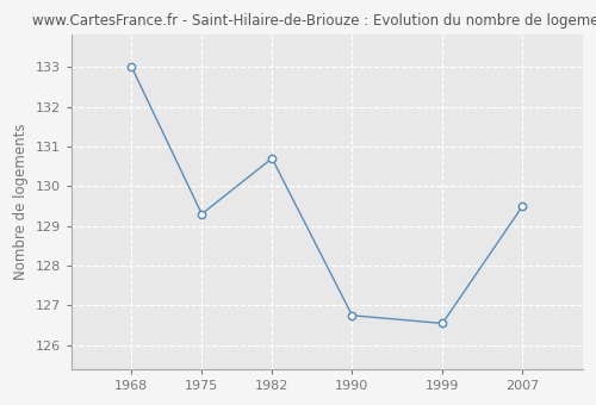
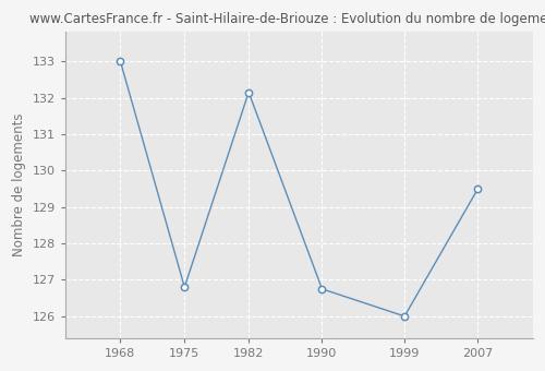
1975: 129.30 -> 126.80
1982: 130.70 -> 132.15
1999: 126.55 -> 126.00
